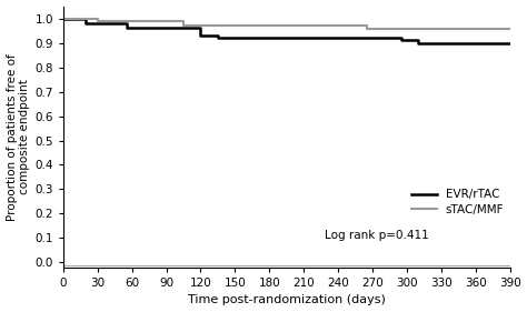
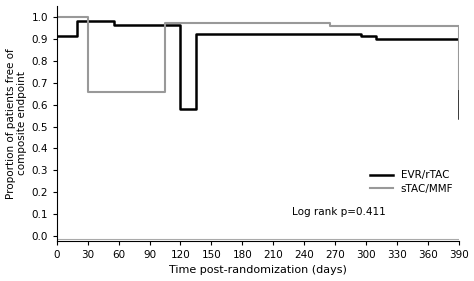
EVR/rTAC/0: 1.00 -> 0.91
sTAC/MMF/30: 0.990 -> 0.655
EVR/rTAC/120: 0.93 -> 0.58
EVR/rTAC/390: 0.90 -> 0.54
sTAC/MMF/390: 0.955 -> 0.670
